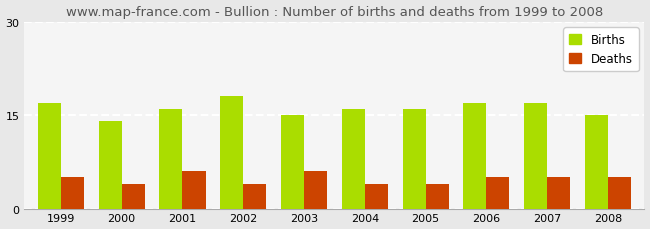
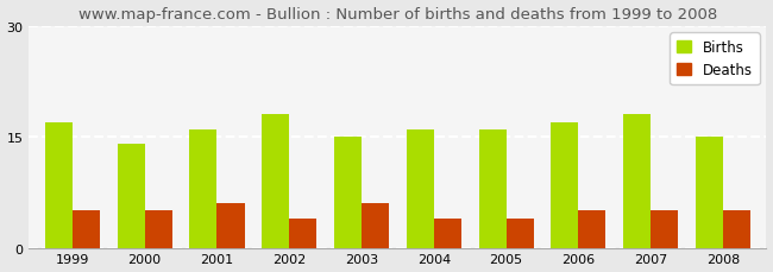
Deaths/2000: 4 -> 5
Births/2007: 17 -> 18
